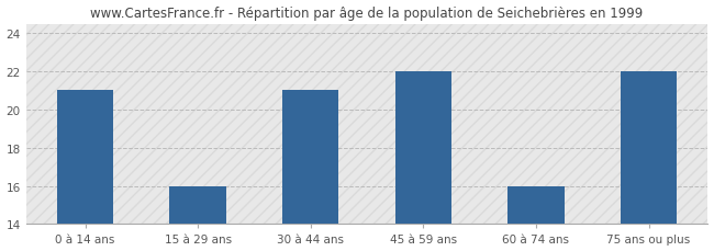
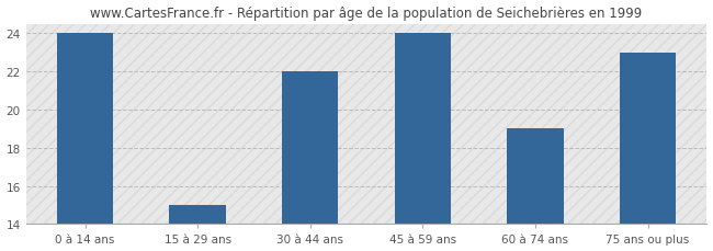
0 à 14 ans: 21 -> 24
15 à 29 ans: 16 -> 15
30 à 44 ans: 21 -> 22
45 à 59 ans: 22 -> 24
60 à 74 ans: 16 -> 19
75 ans ou plus: 22 -> 23
